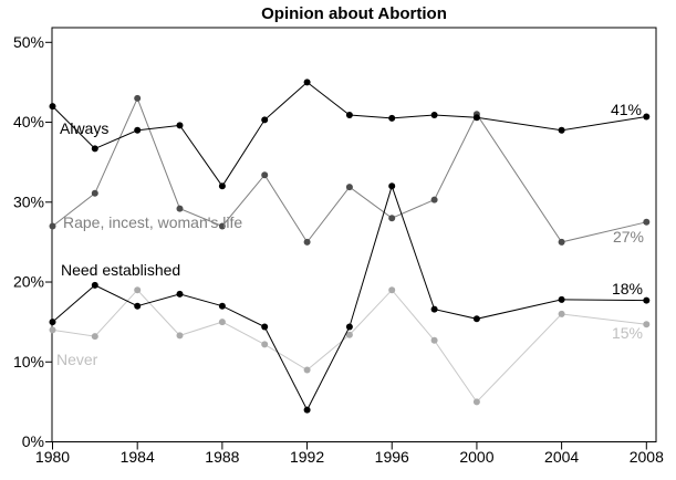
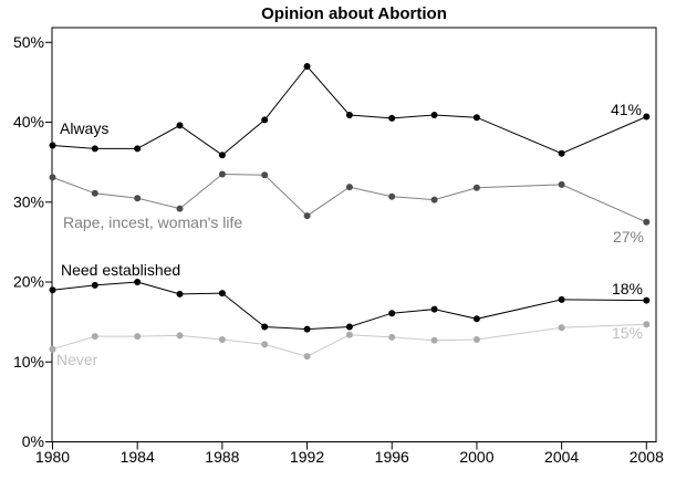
Always/1980: 42% -> 37%
Rape, incest, woman's life/1980: 27% -> 33%
Need established/1980: 15% -> 19%
Never/1980: 14% -> 12%
Always/1984: 39% -> 37%
Rape, incest, woman's life/1984: 43% -> 30%
Need established/1984: 17% -> 20%
Never/1984: 19% -> 13%
Always/1988: 32% -> 36%
Rape, incest, woman's life/1988: 27% -> 34%
Need established/1988: 17% -> 19%
Never/1988: 15% -> 13%
Always/1992: 45% -> 47%
Rape, incest, woman's life/1992: 25% -> 28%
Need established/1992: 4% -> 14%
Never/1992: 9% -> 11%
Rape, incest, woman's life/1996: 28% -> 31%
Need established/1996: 32% -> 16%
Never/1996: 19% -> 13%
Rape, incest, woman's life/2000: 41% -> 32%
Never/2000: 5% -> 13%
Always/2004: 39% -> 36%
Rape, incest, woman's life/2004: 25% -> 32%
Never/2004: 16% -> 14%
